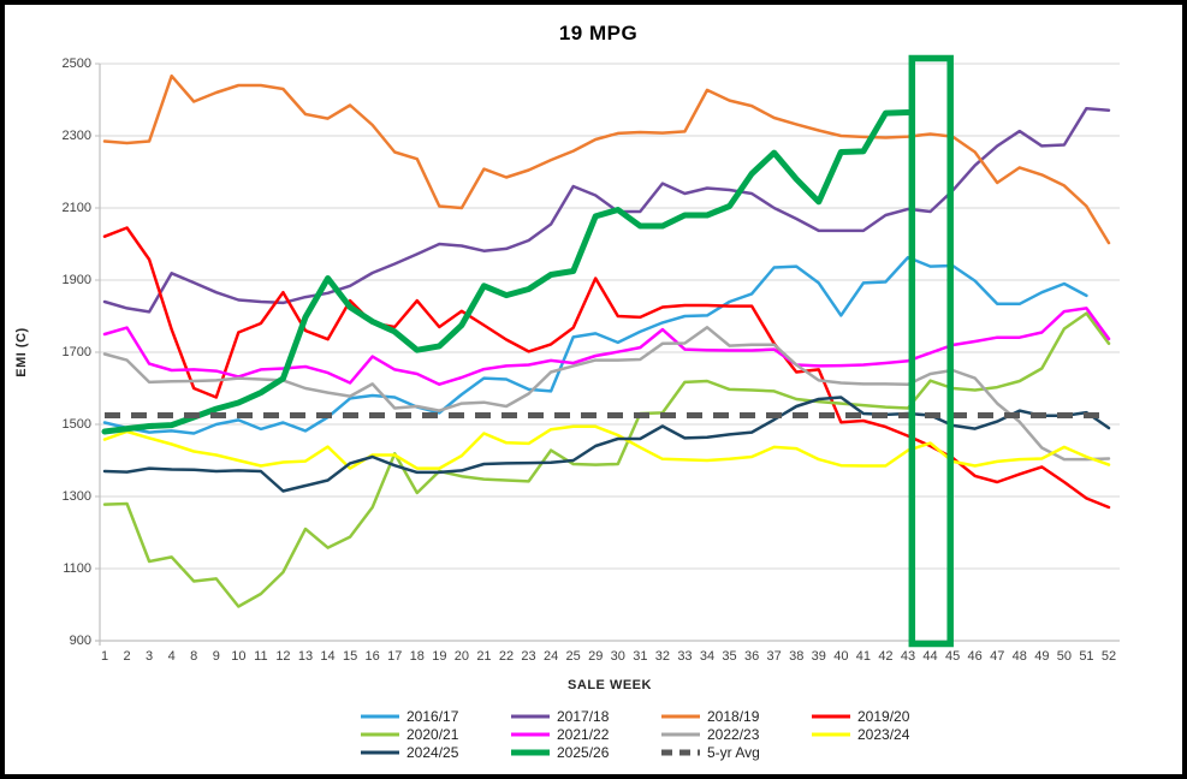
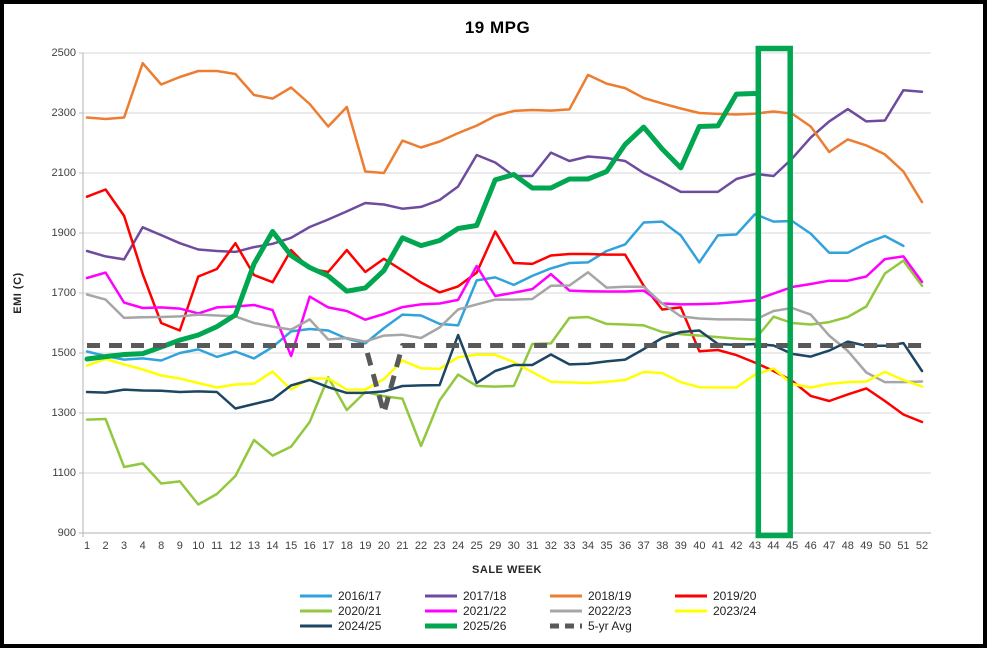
2021/22/15: 1620 -> 1490
2018/19/18: 2240 -> 2320
5-yr Avg/20: 1520 -> 1300
2020/21/22: 1340 -> 1190
2024/25/24: 1390 -> 1560
2021/22/25: 1670 -> 1790
2024/25/52: 1490 -> 1440
